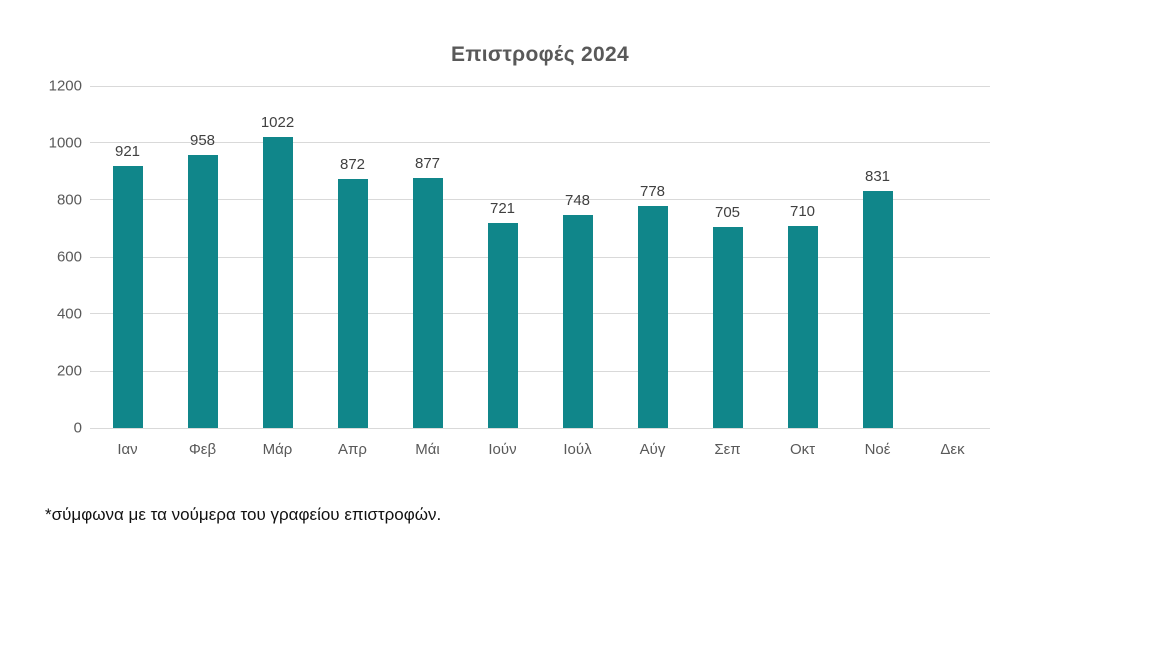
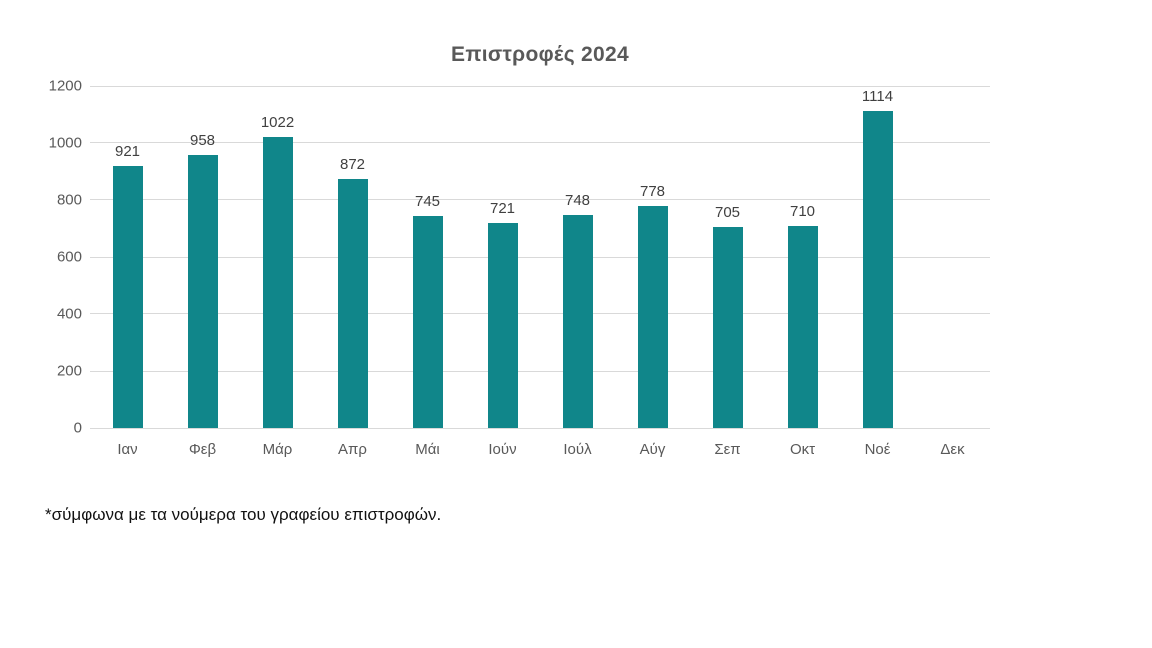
Μάι: 877 -> 745
Νοέ: 831 -> 1114
